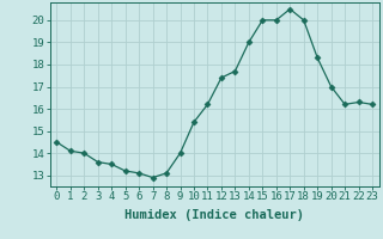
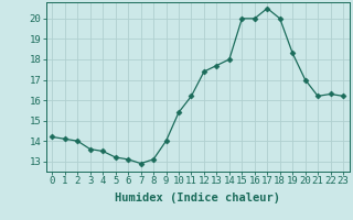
0: 14.5 -> 14.2
14: 19.0 -> 18.0
